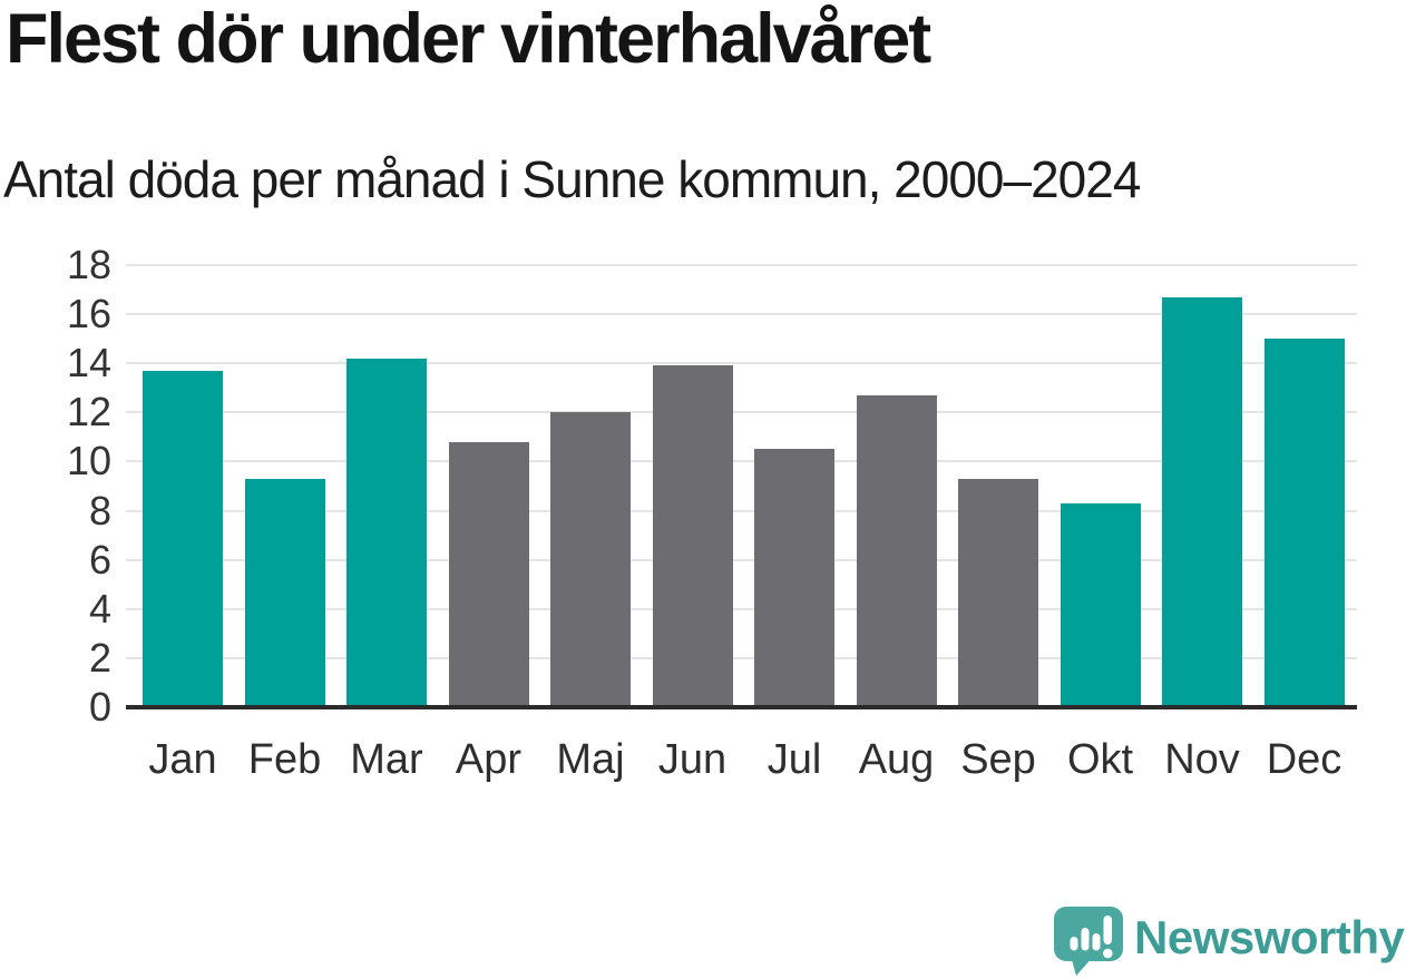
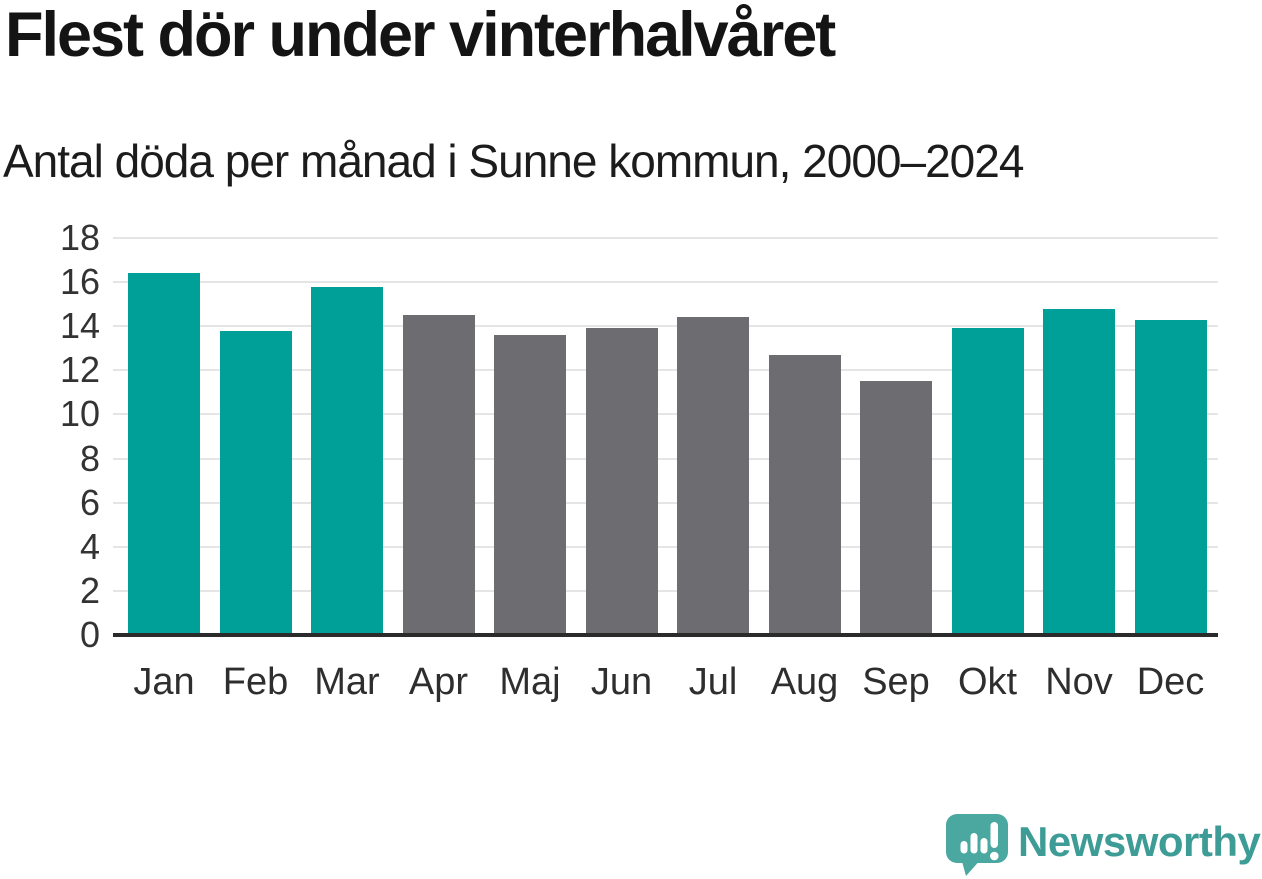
Jan: 13.7 -> 16.4
Feb: 9.3 -> 13.8
Mar: 14.2 -> 15.8
Apr: 10.8 -> 14.5
Maj: 12.0 -> 13.6
Jul: 10.5 -> 14.4
Sep: 9.3 -> 11.5
Okt: 8.3 -> 13.9
Nov: 16.7 -> 14.8
Dec: 15.0 -> 14.3
